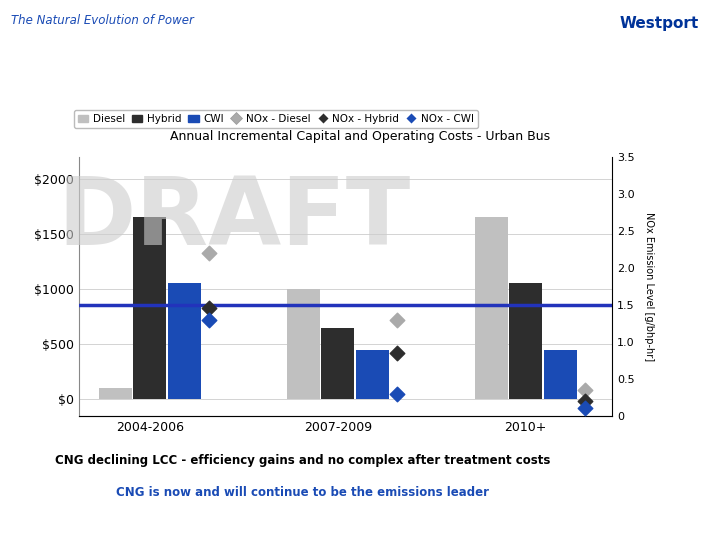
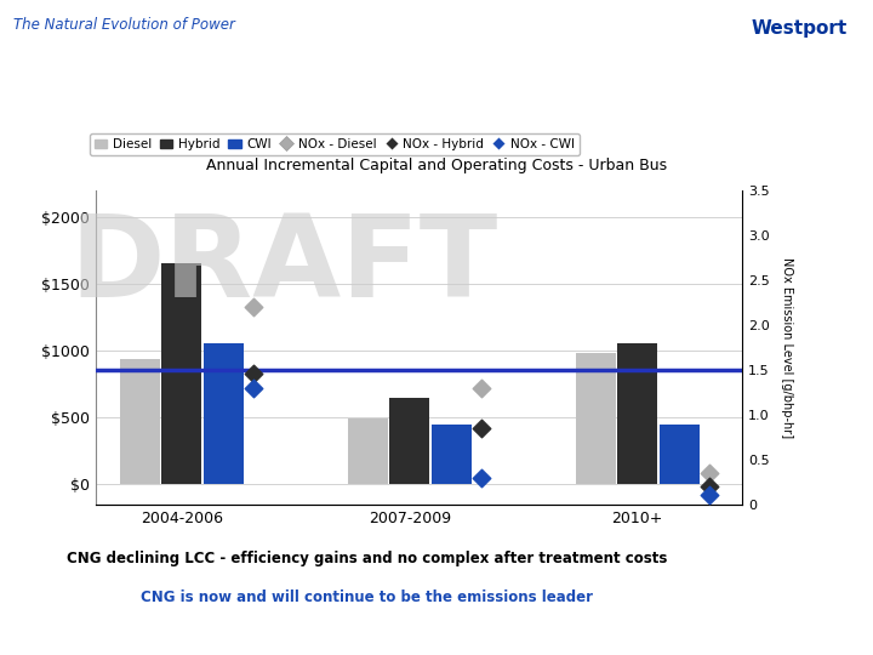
Diesel/2004-2006: $100 -> $940
Diesel/2007-2009: $1000 -> $490
Diesel/2010+: $1650 -> $980
